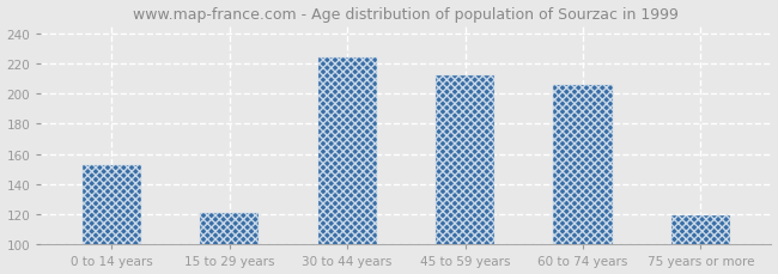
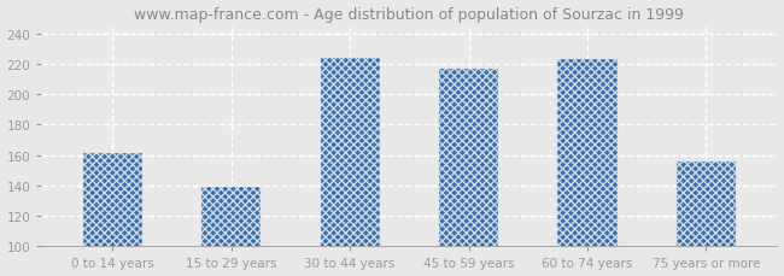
0 to 14 years: 153 -> 161
15 to 29 years: 121 -> 139
45 to 59 years: 212 -> 217
60 to 74 years: 206 -> 223
75 years or more: 119 -> 156
